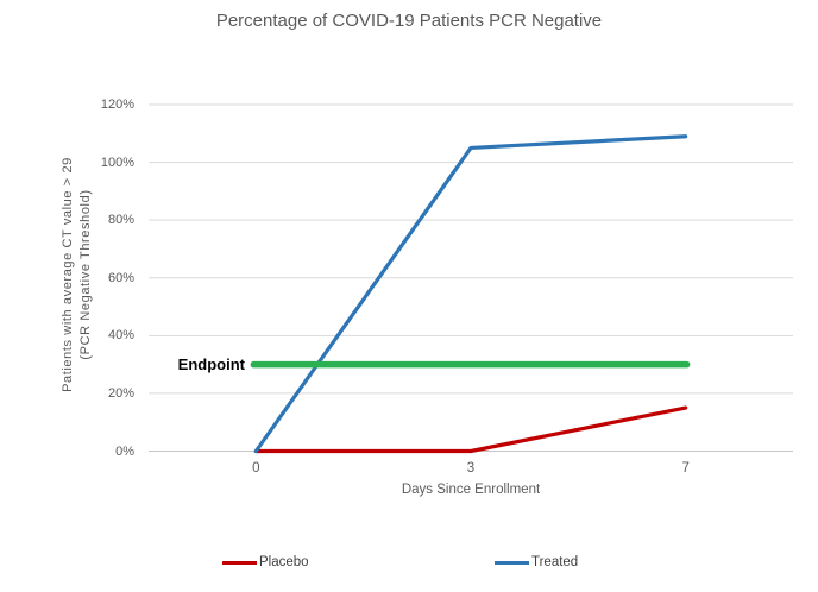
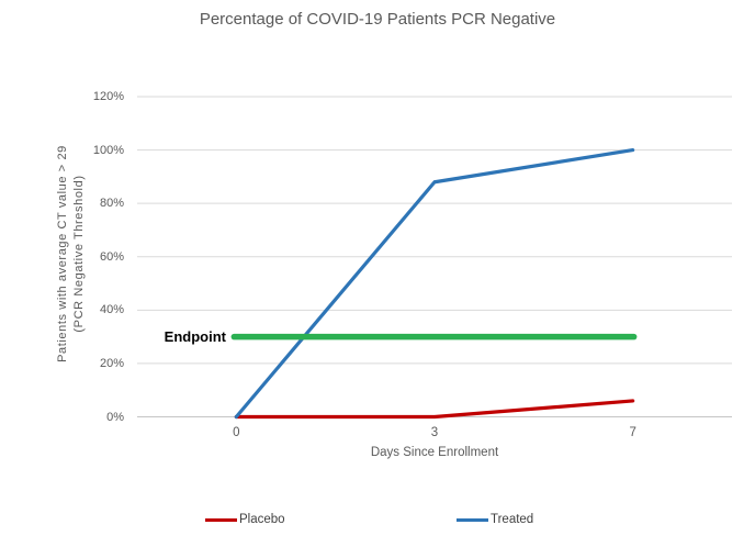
Treated/3: 105% -> 88%
Placebo/7: 15% -> 6%
Treated/7: 109% -> 100%
